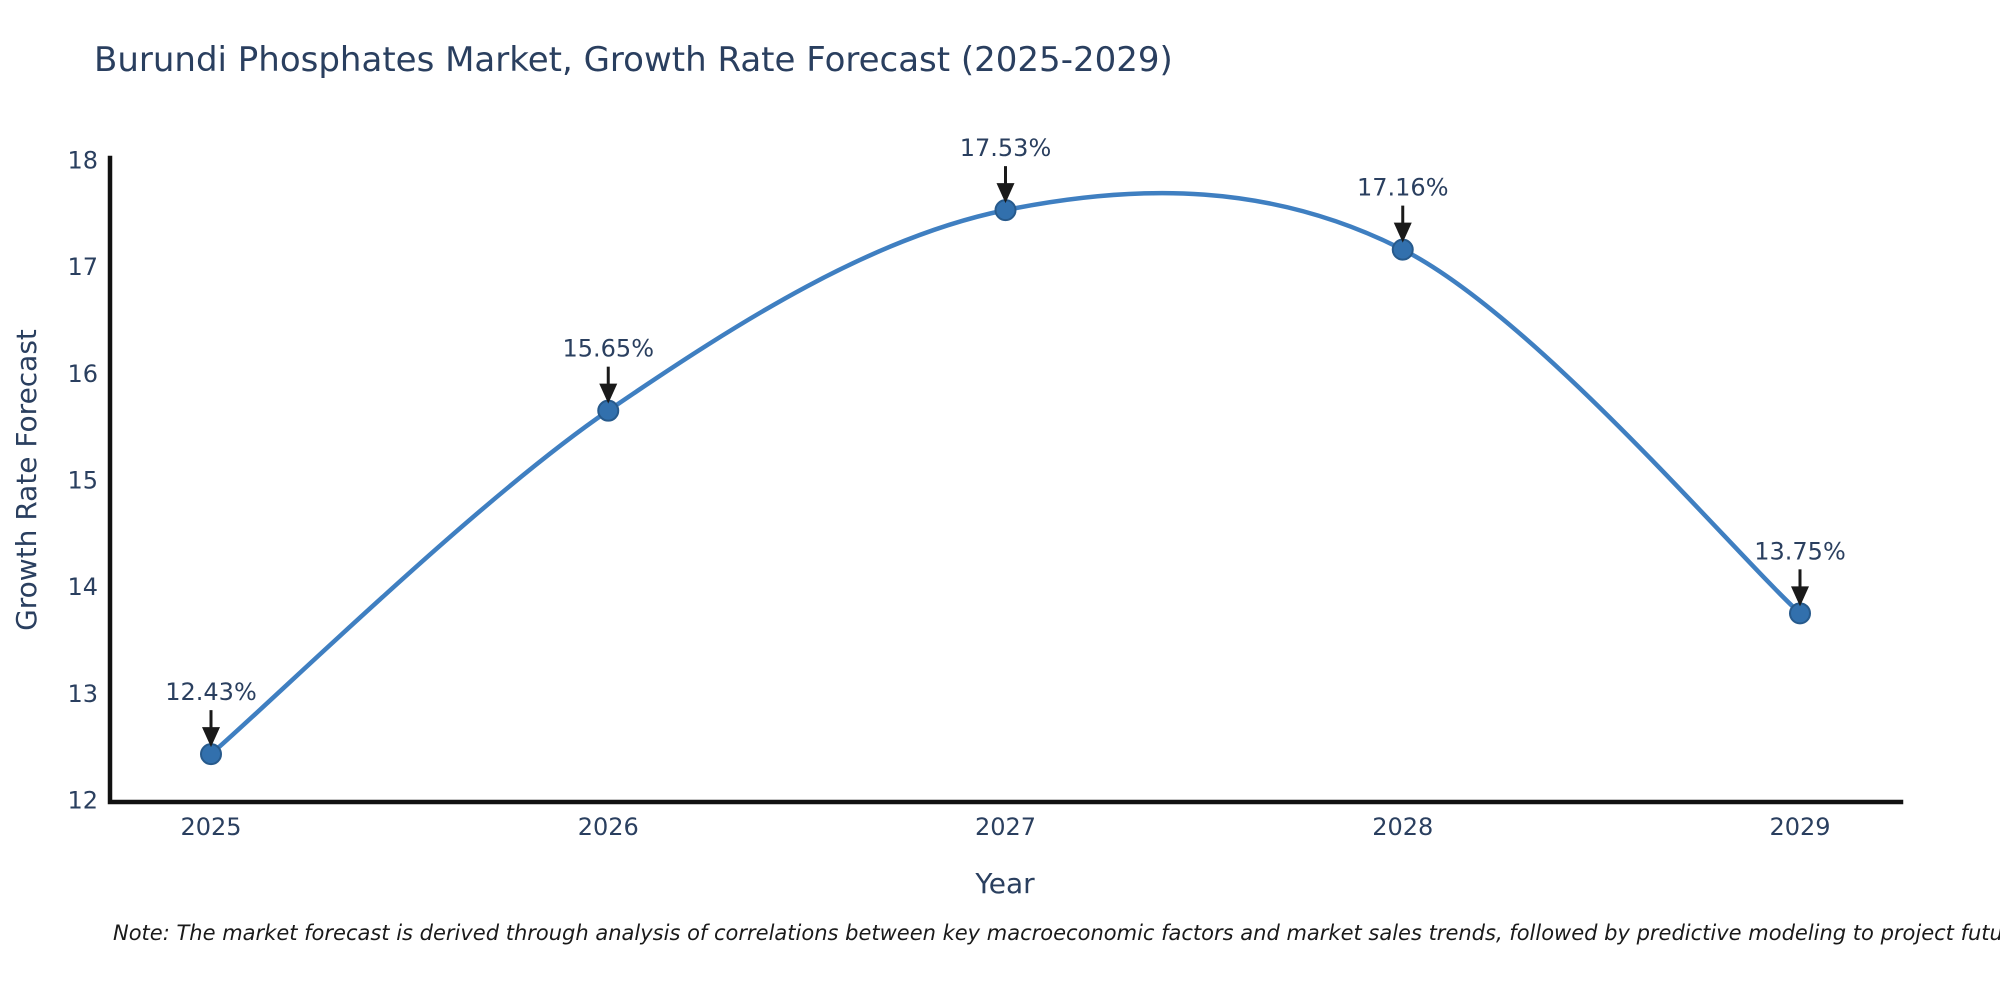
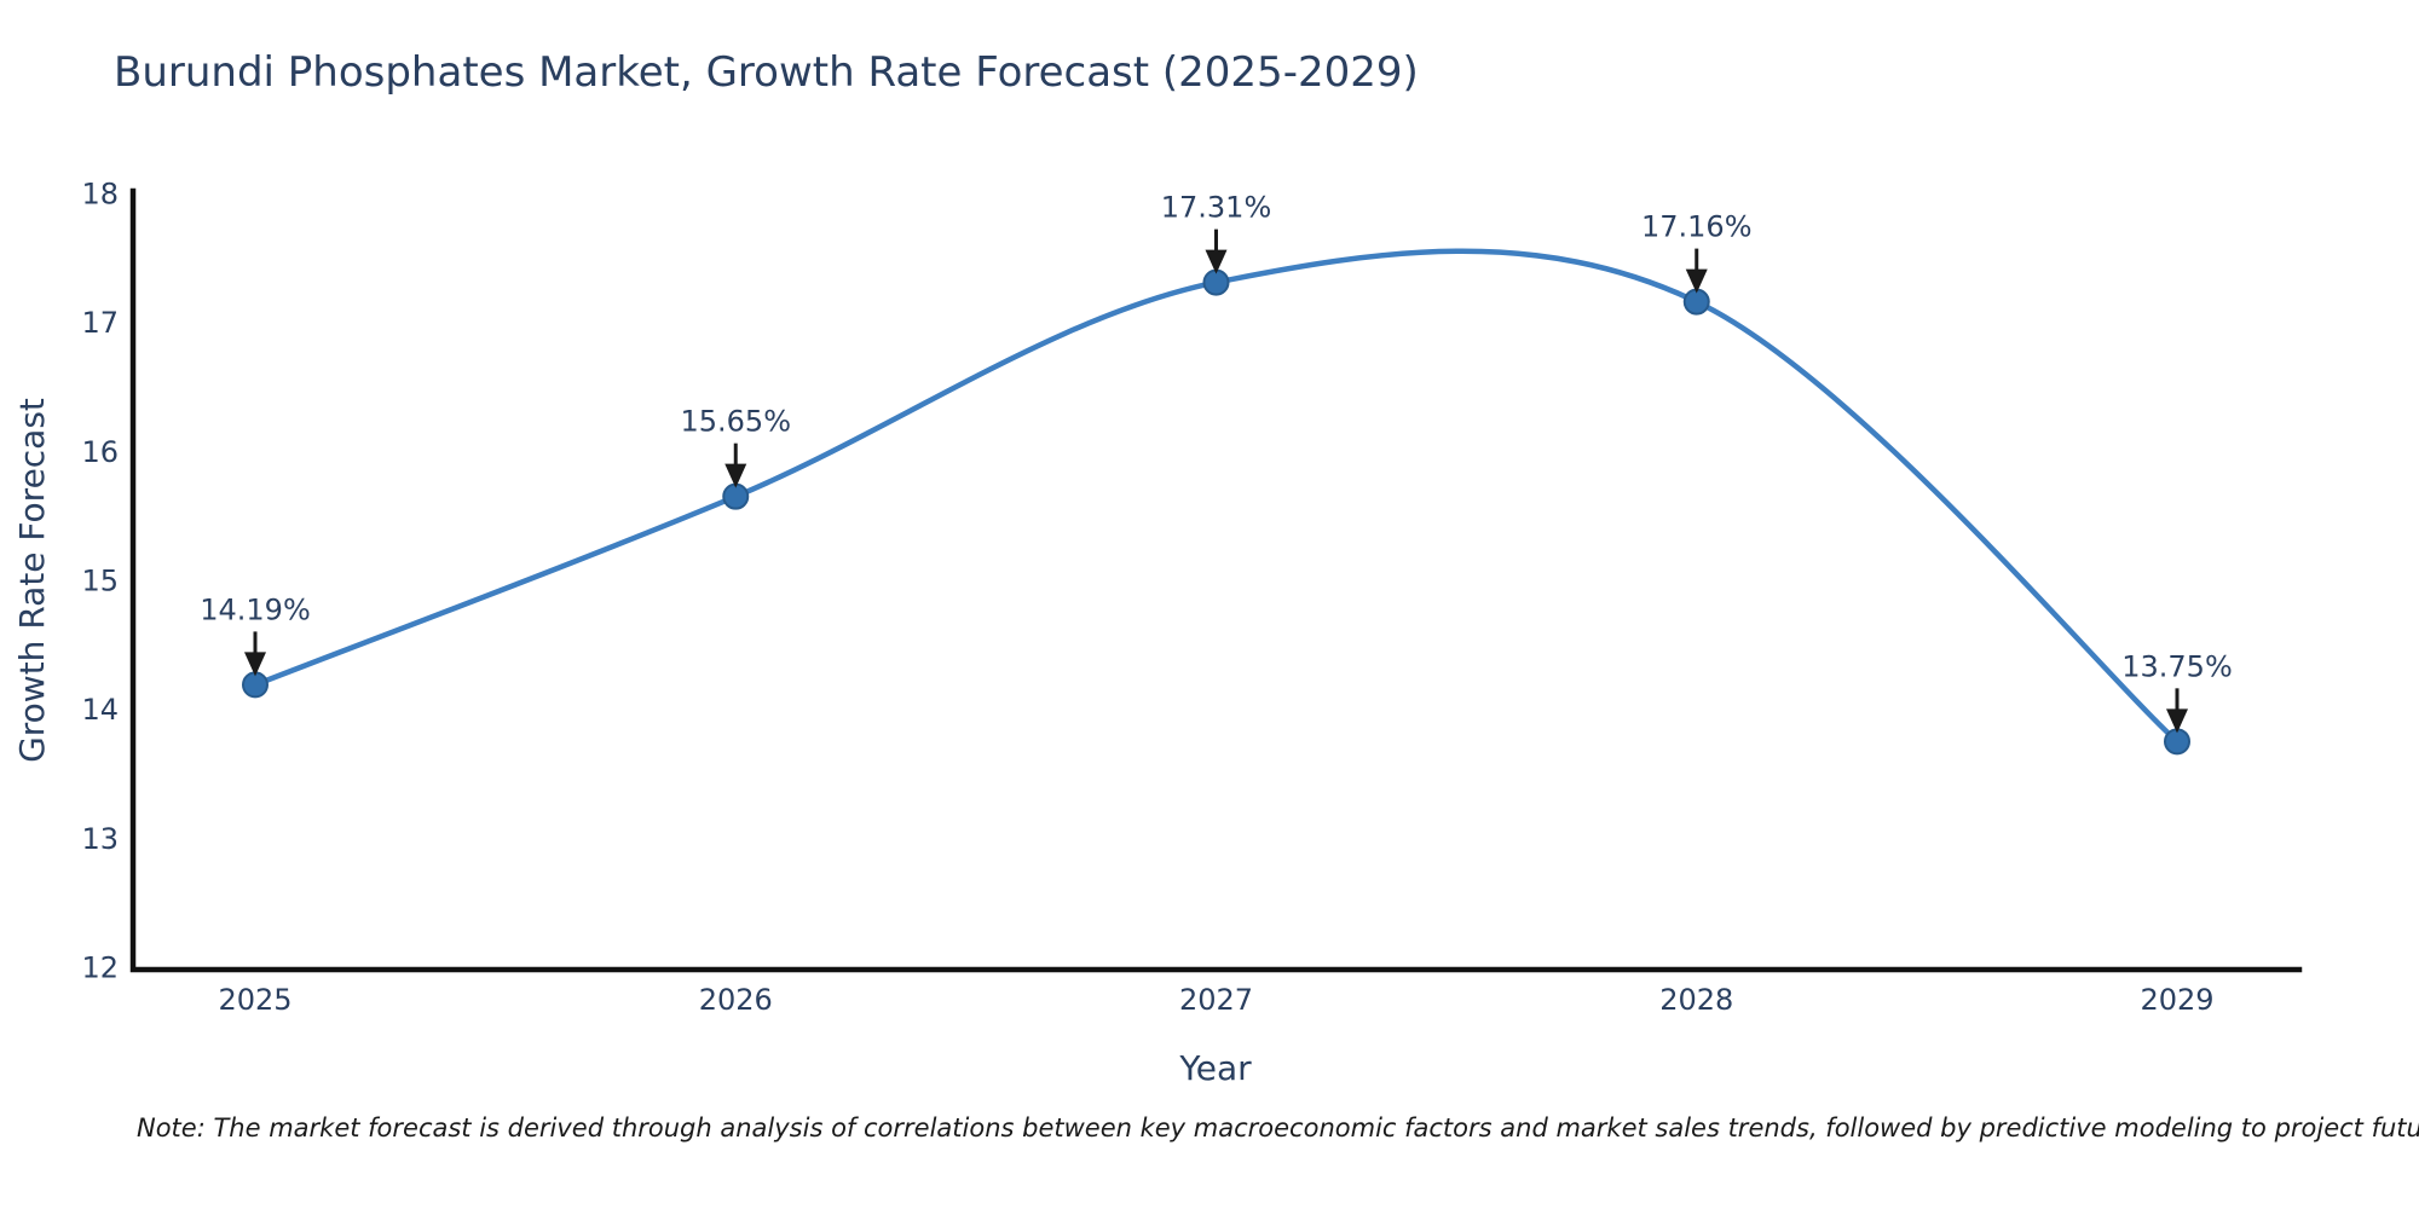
2025: 12.43% -> 14.19%
2027: 17.53% -> 17.31%
